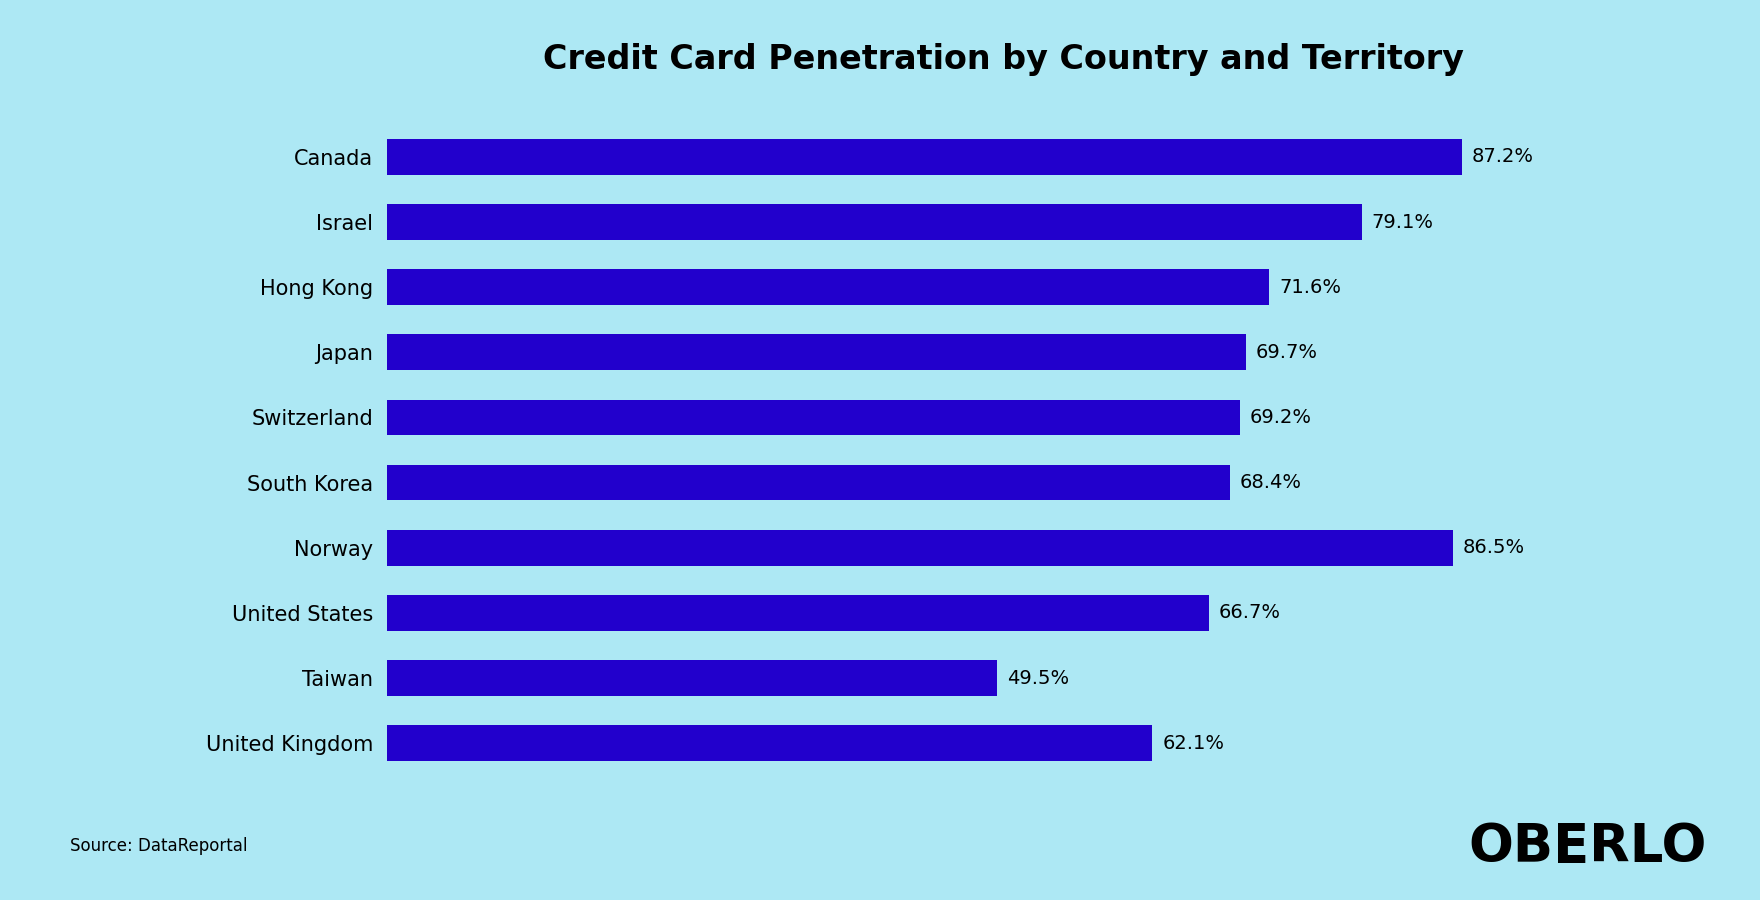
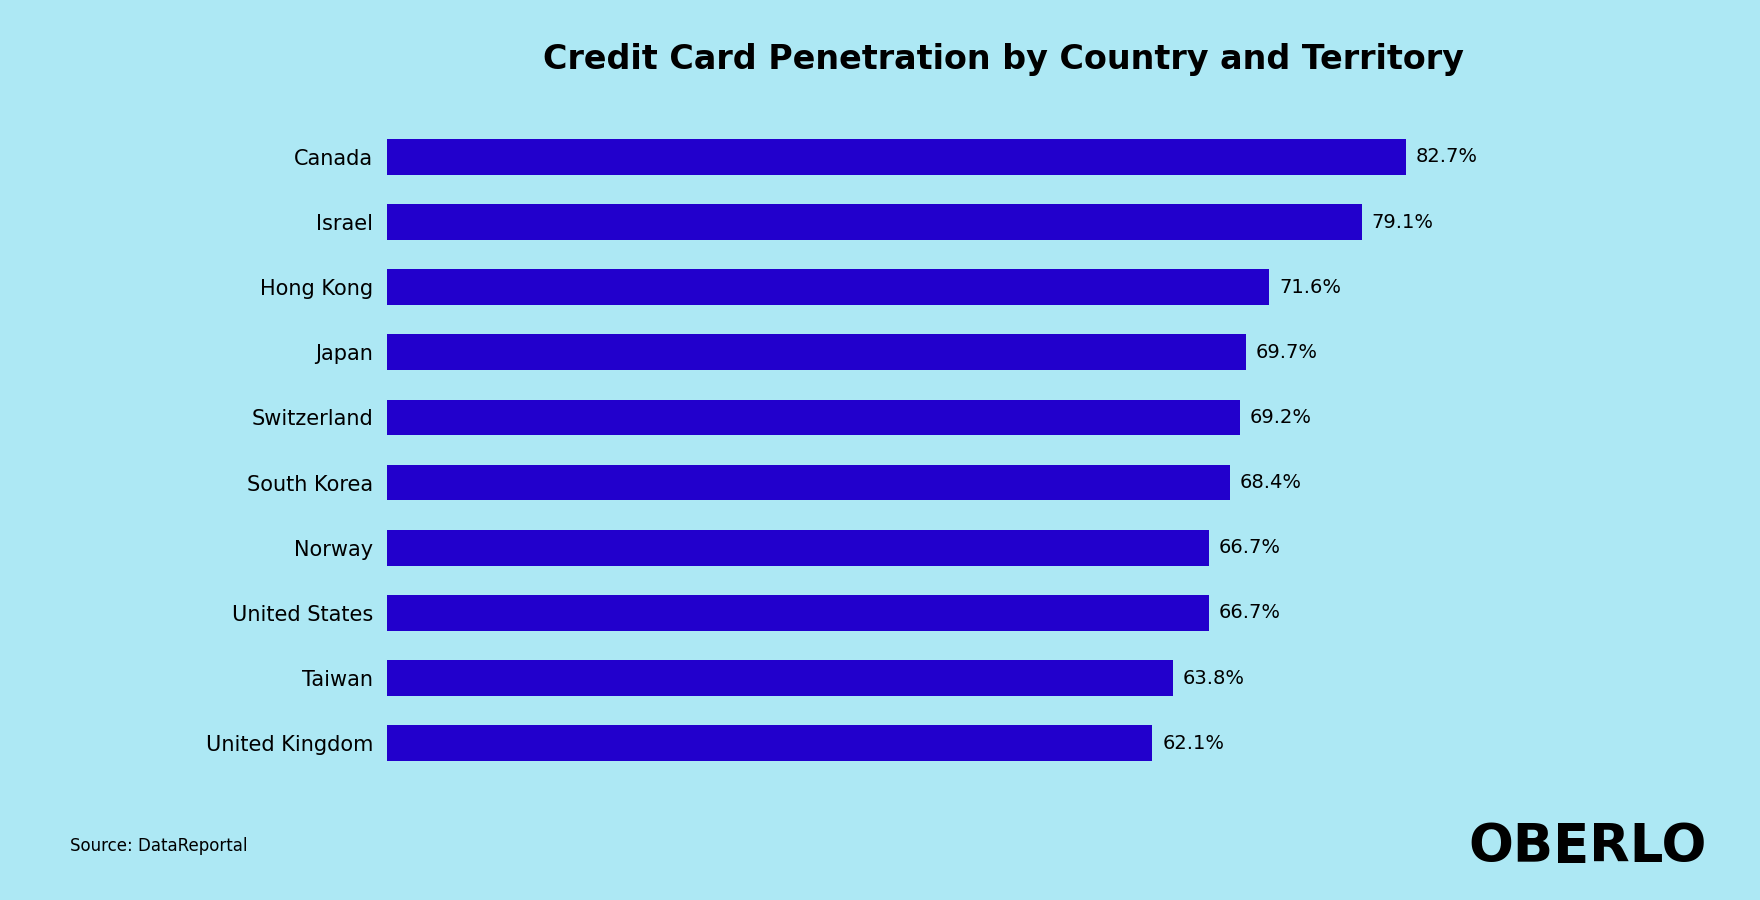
Canada: 87.2% -> 82.7%
Norway: 86.5% -> 66.7%
Taiwan: 49.5% -> 63.8%
